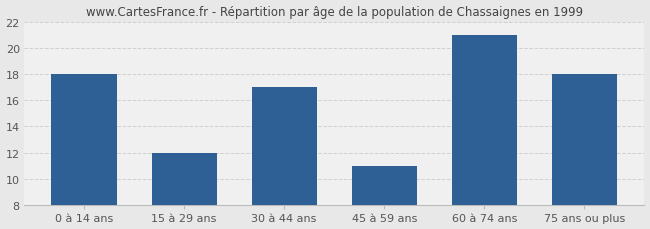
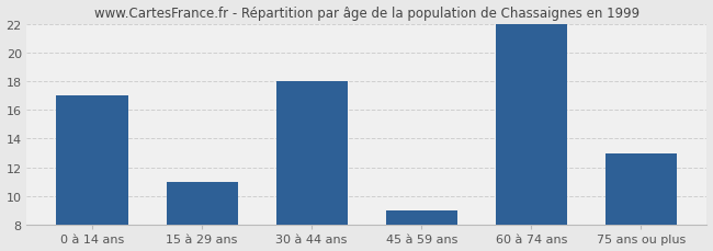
0 à 14 ans: 18 -> 17
15 à 29 ans: 12 -> 11
30 à 44 ans: 17 -> 18
45 à 59 ans: 11 -> 9
60 à 74 ans: 21 -> 22
75 ans ou plus: 18 -> 13
